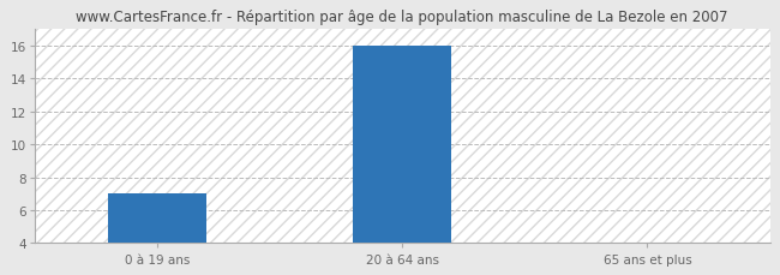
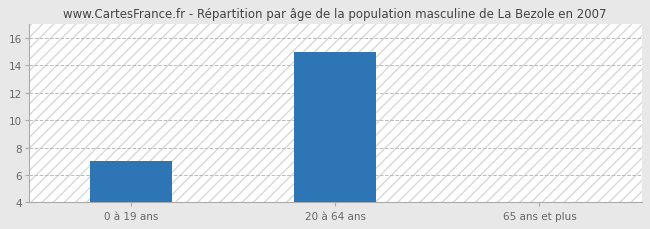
20 à 64 ans: 16.0 -> 15.0
